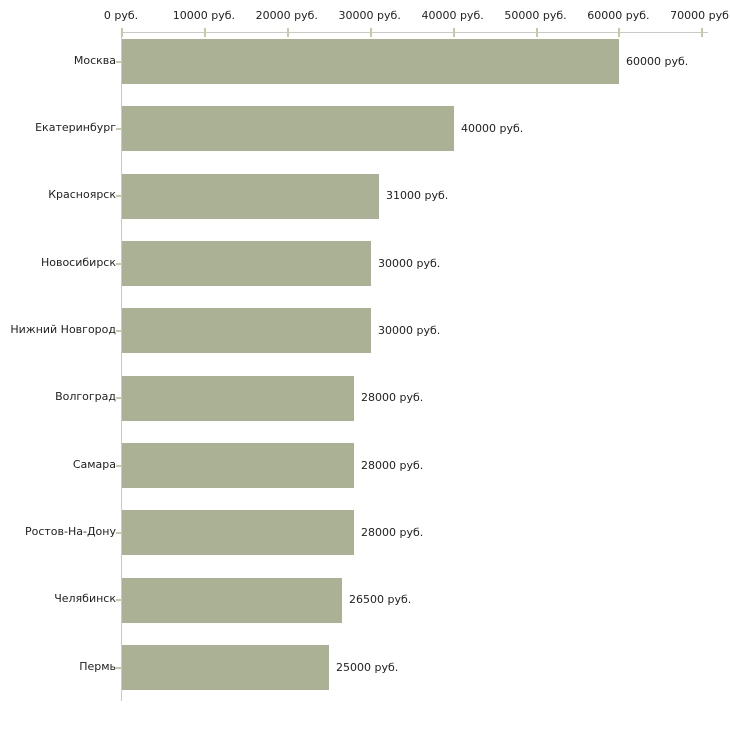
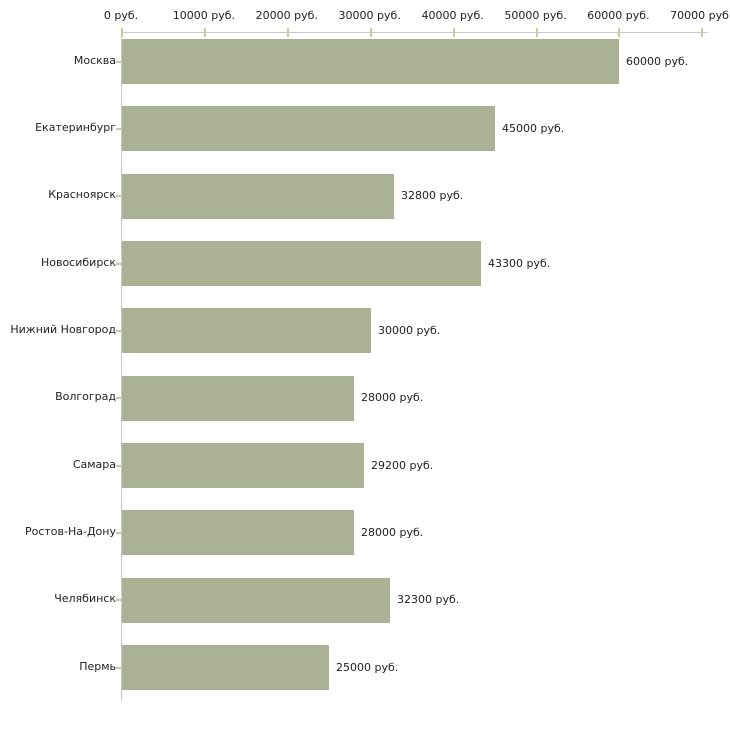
Екатеринбург: 40000 -> 45000
Красноярск: 31000 -> 32800
Новосибирск: 30000 -> 43300
Самара: 28000 -> 29200
Челябинск: 26500 -> 32300
